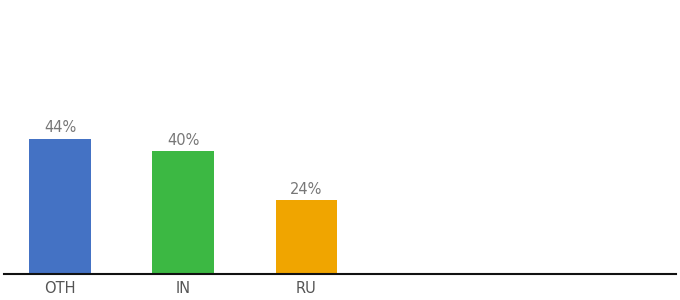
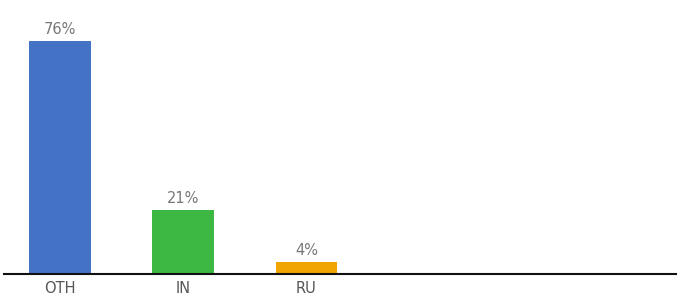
OTH: 44% -> 76%
IN: 40% -> 21%
RU: 24% -> 4%
